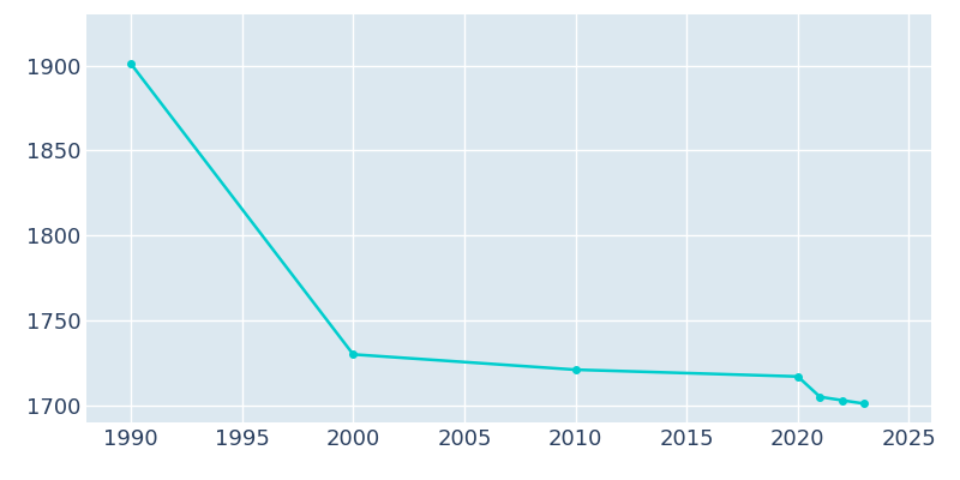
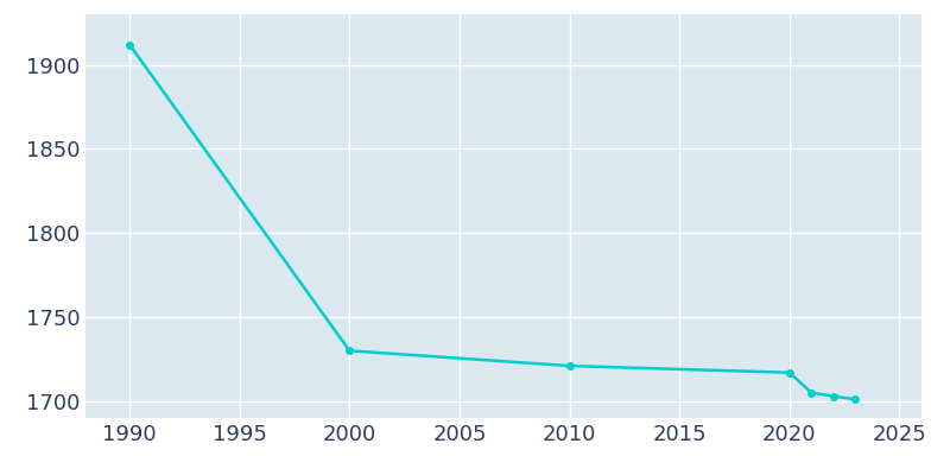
1990: 1901 -> 1912
